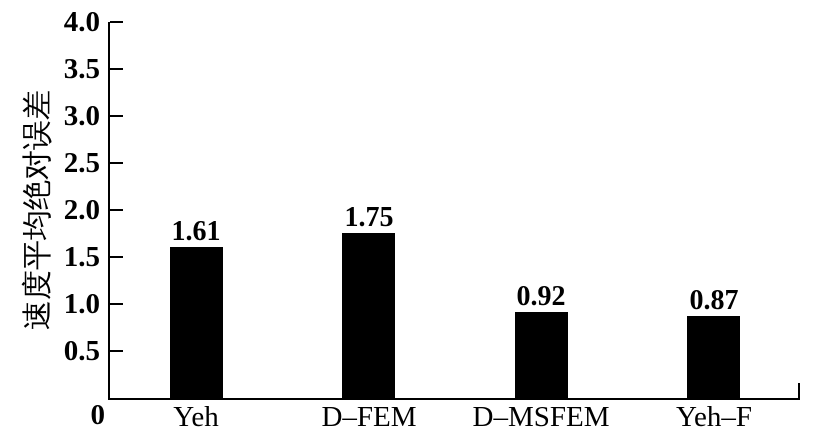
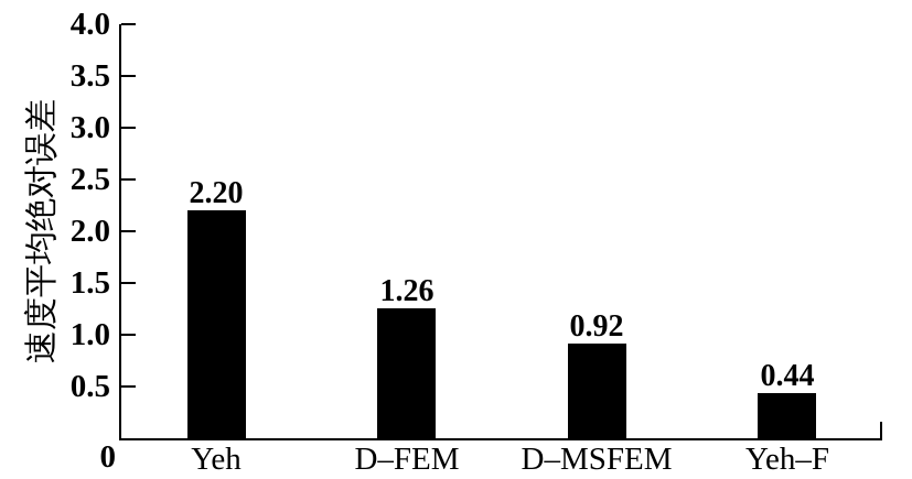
Yeh: 1.61 -> 2.20
D–FEM: 1.75 -> 1.26
Yeh–F: 0.87 -> 0.44
